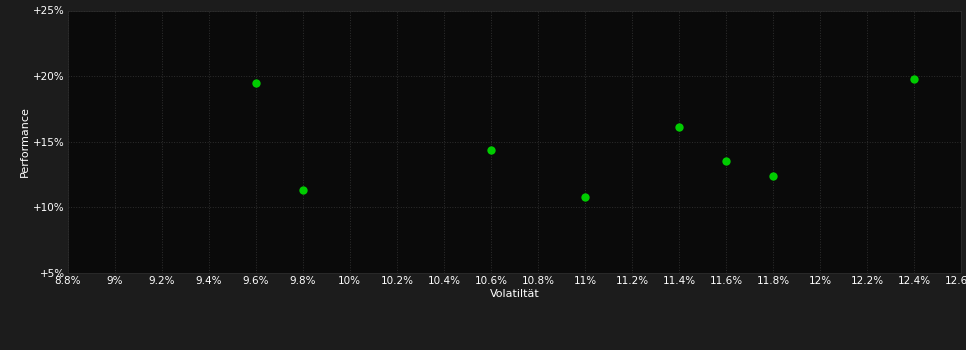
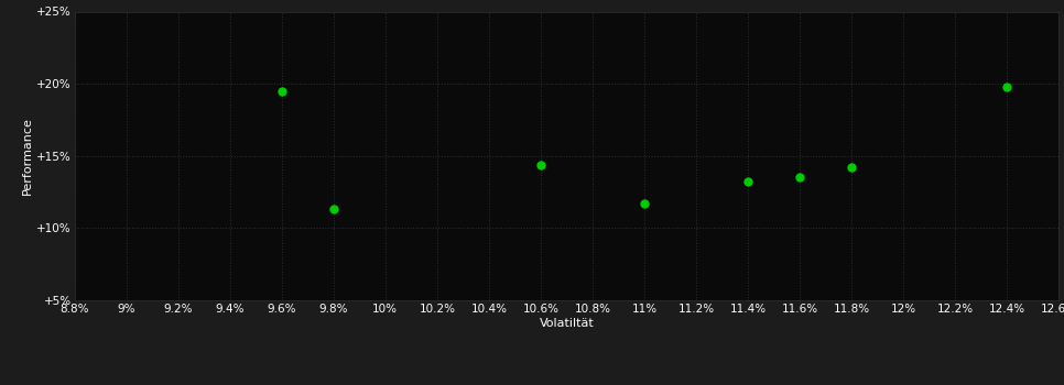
11%: 10.8% -> 11.7%
11.4%: 16.1% -> 13.2%
11.8%: 12.4% -> 14.2%
